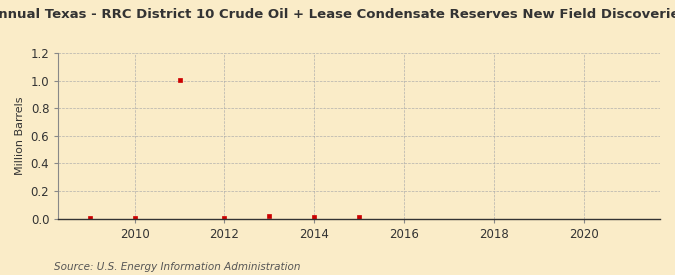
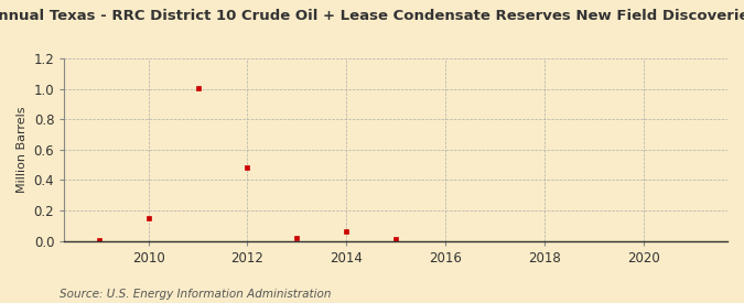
2010: 0.00 -> 0.15
2012: 0.00 -> 0.48
2014: 0.01 -> 0.06
